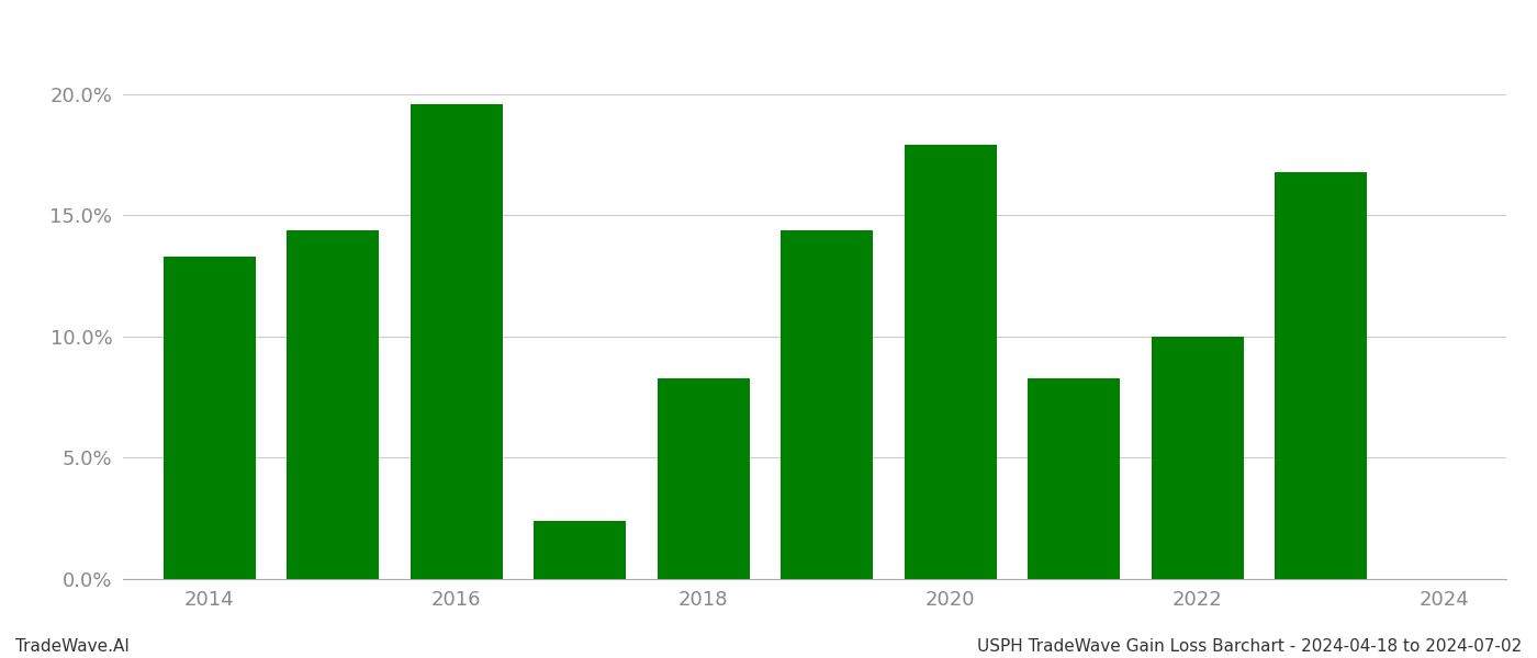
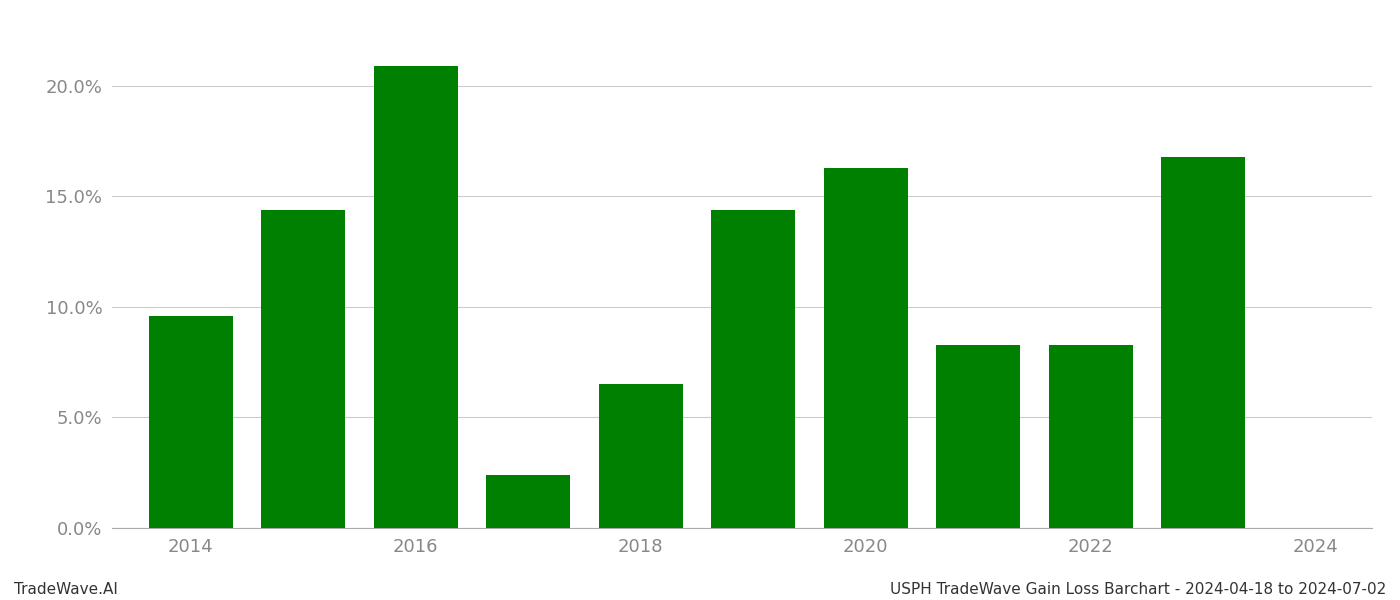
2014: 13.3% -> 9.6%
2016: 19.6% -> 20.9%
2018: 8.3% -> 6.5%
2020: 17.9% -> 16.3%
2022: 10.0% -> 8.3%
